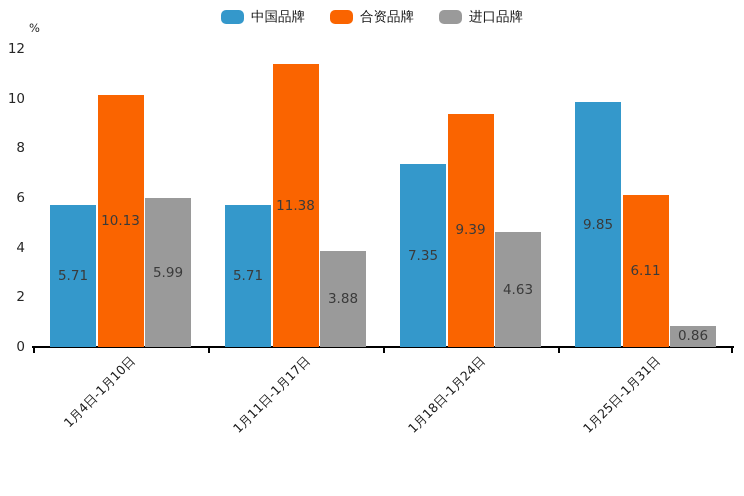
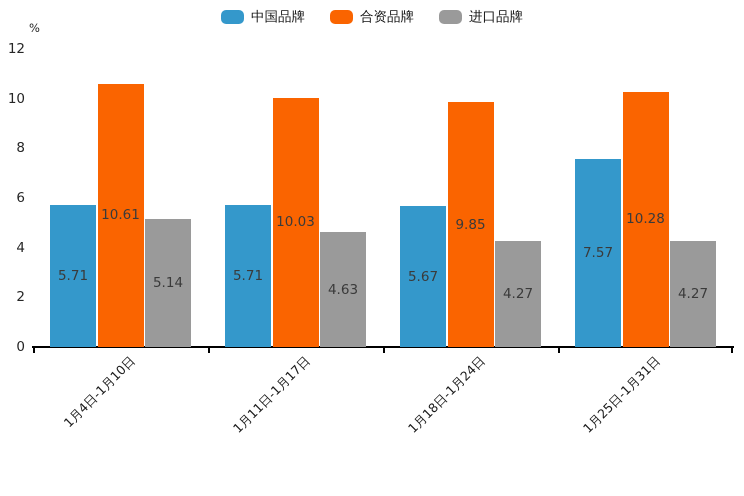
合资品牌/1月4日-1月10日: 10.13 -> 10.61
进口品牌/1月4日-1月10日: 5.99 -> 5.14
合资品牌/1月11日-1月17日: 11.38 -> 10.03
进口品牌/1月11日-1月17日: 3.88 -> 4.63
中国品牌/1月18日-1月24日: 7.35 -> 5.67
合资品牌/1月18日-1月24日: 9.39 -> 9.85
进口品牌/1月18日-1月24日: 4.63 -> 4.27
中国品牌/1月25日-1月31日: 9.85 -> 7.57
合资品牌/1月25日-1月31日: 6.11 -> 10.28
进口品牌/1月25日-1月31日: 0.86 -> 4.27
